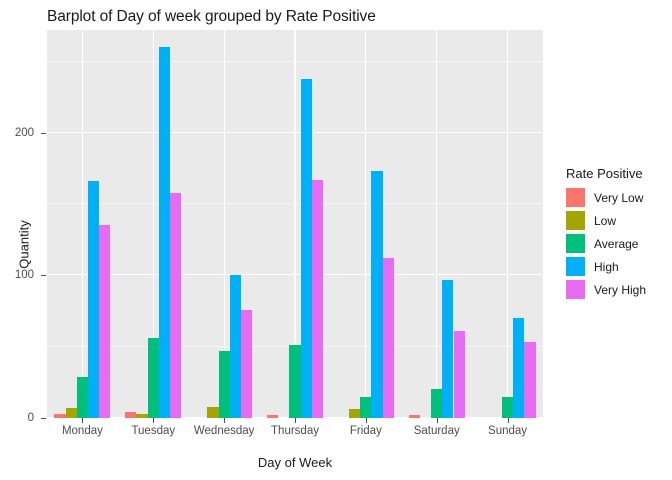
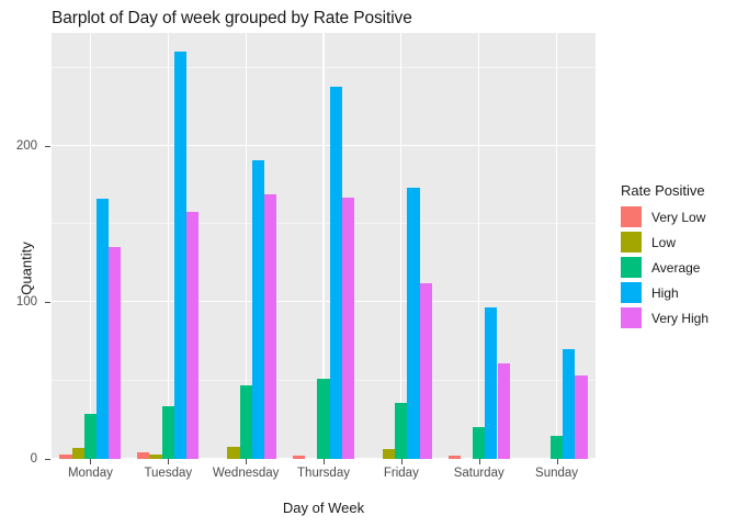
Average/Tuesday: 56 -> 34
High/Wednesday: 100 -> 191
Very High/Wednesday: 76 -> 169
Average/Friday: 15 -> 36
